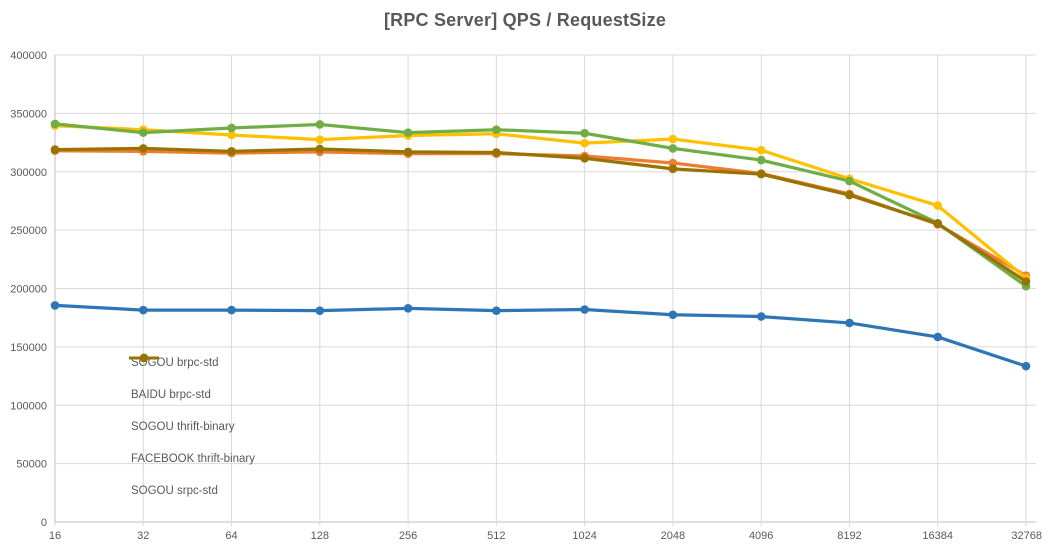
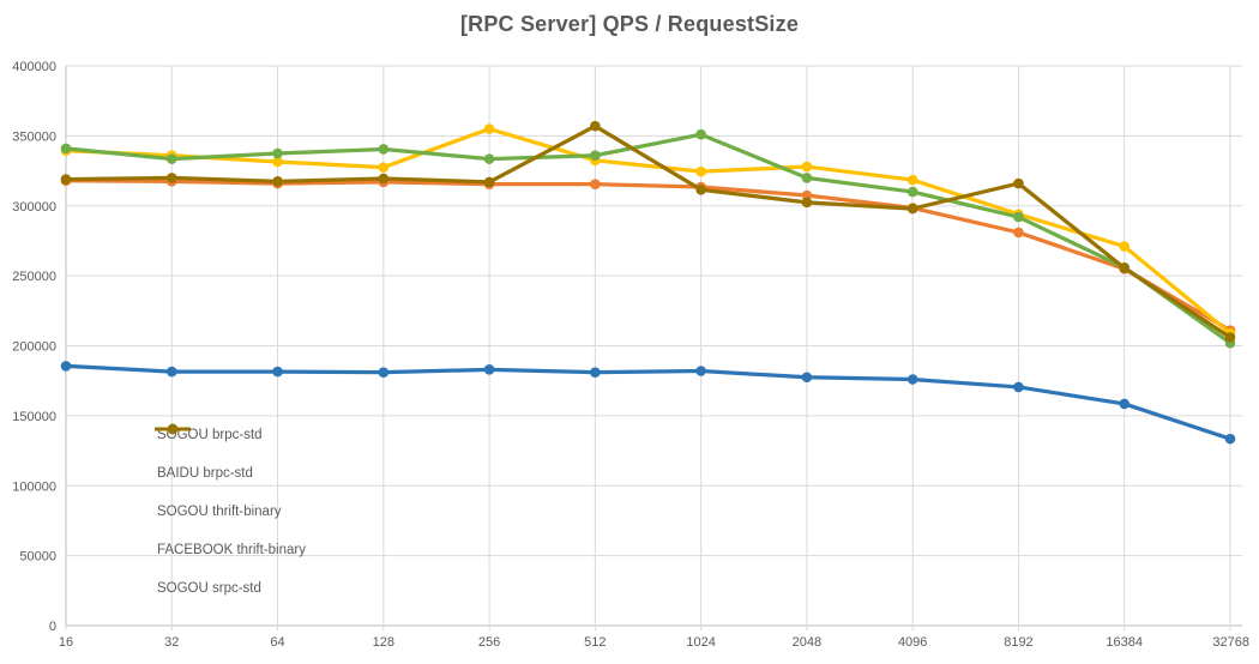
BAIDU brpc-std/256: 331000 -> 355000
SOGOU srpc-std/512: 316000 -> 357000
SOGOU thrift-binary/1024: 333000 -> 351000
SOGOU srpc-std/8192: 280000 -> 316000
